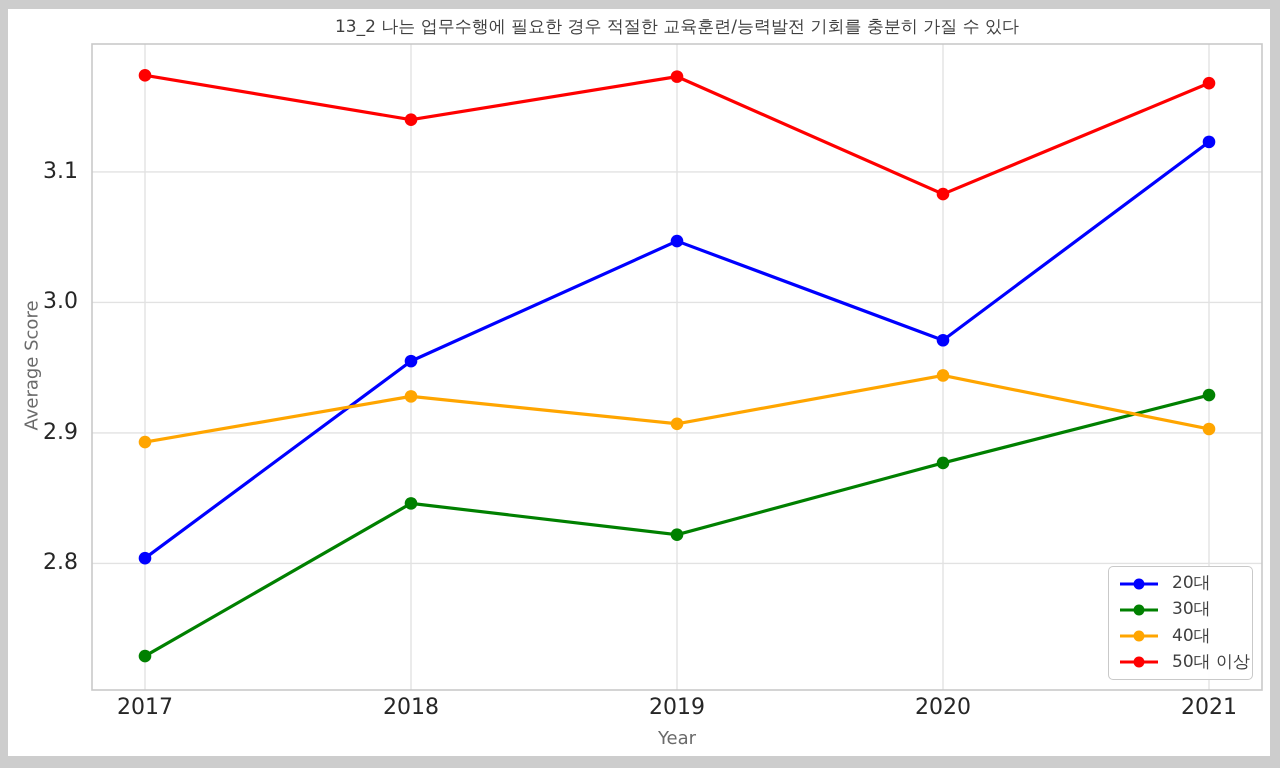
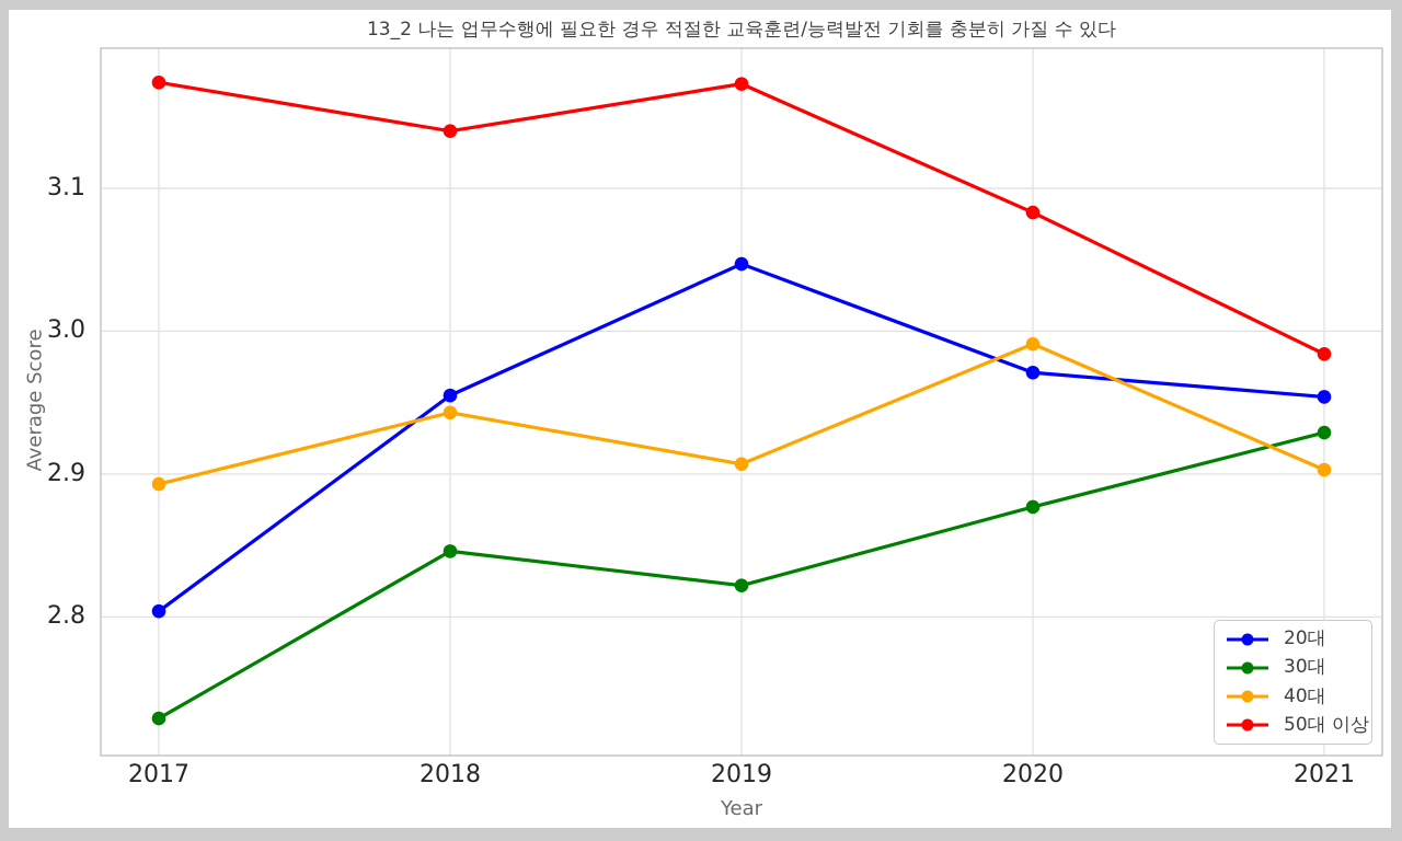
40대/2018: 2.928 -> 2.943
40대/2020: 2.944 -> 2.991
20대/2021: 3.123 -> 2.954
50대 이상/2021: 3.168 -> 2.984
